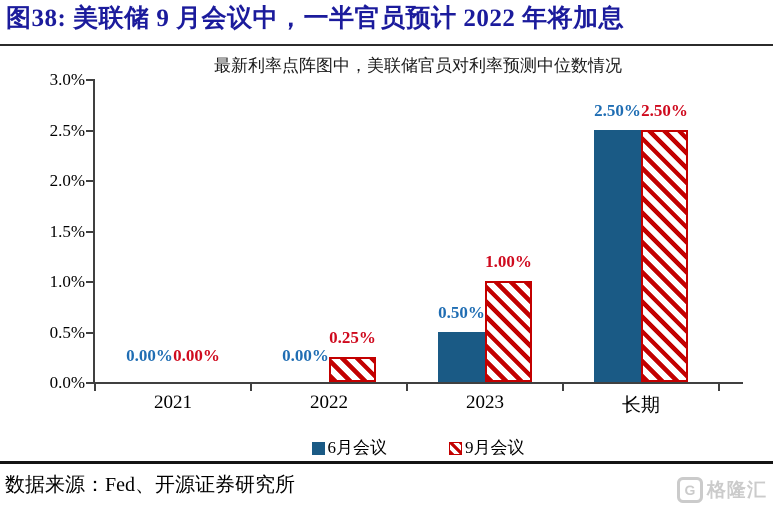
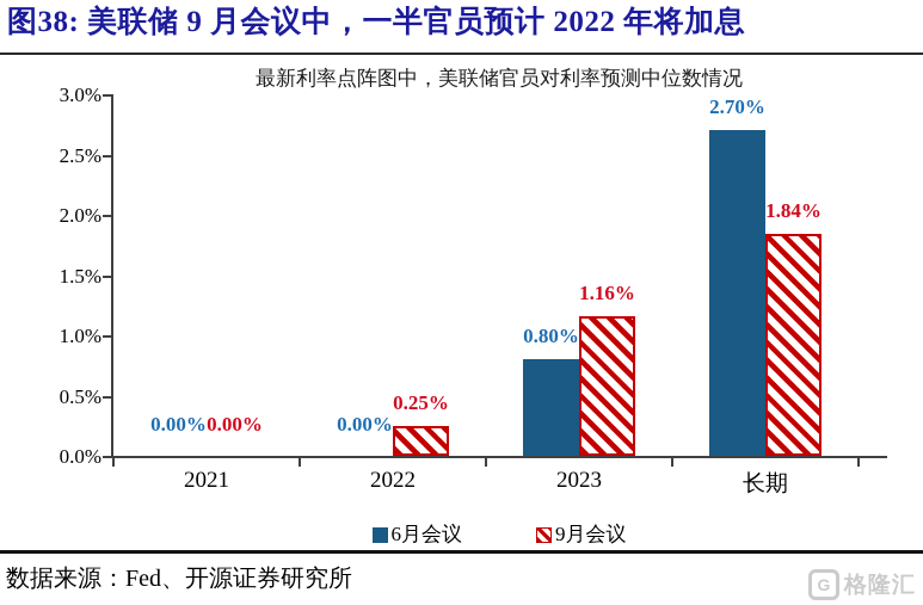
6月会议/2023: 0.50% -> 0.80%
9月会议/2023: 1.00% -> 1.16%
6月会议/长期: 2.50% -> 2.70%
9月会议/长期: 2.50% -> 1.84%
